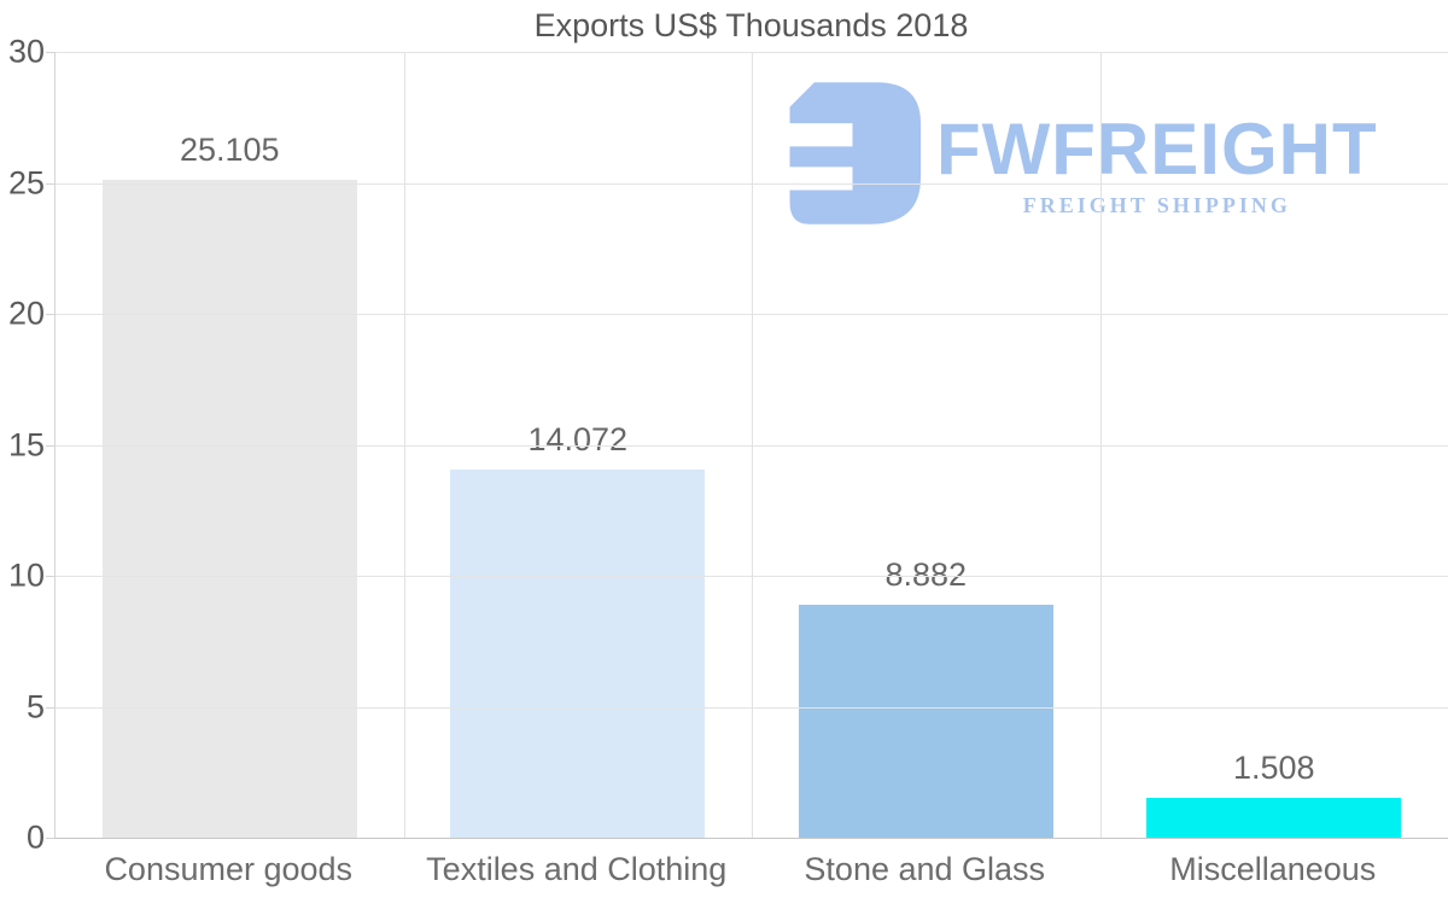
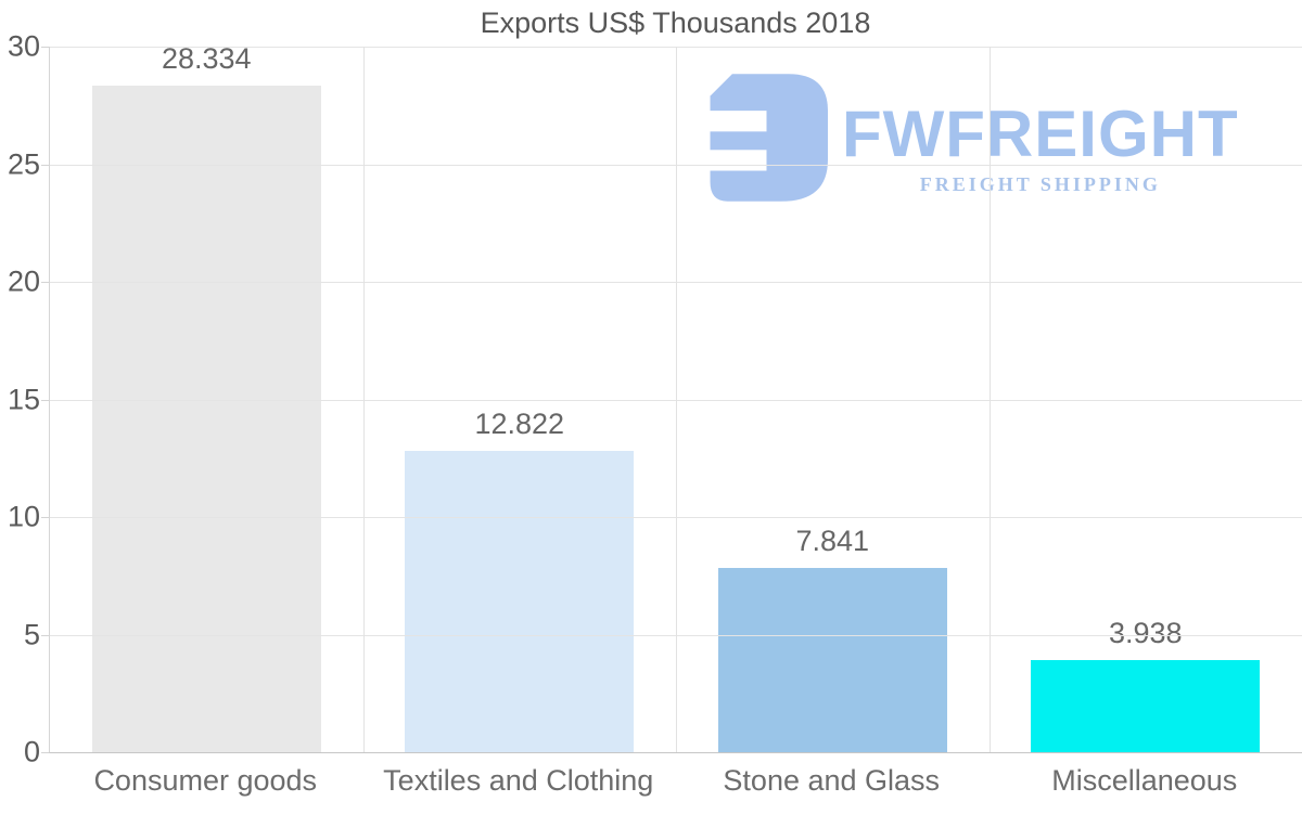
Consumer goods: 25.105 -> 28.334
Textiles and Clothing: 14.072 -> 12.822
Stone and Glass: 8.882 -> 7.841
Miscellaneous: 1.508 -> 3.938
